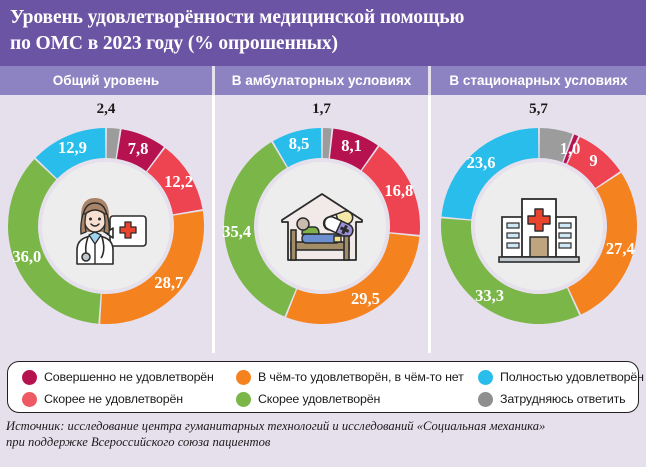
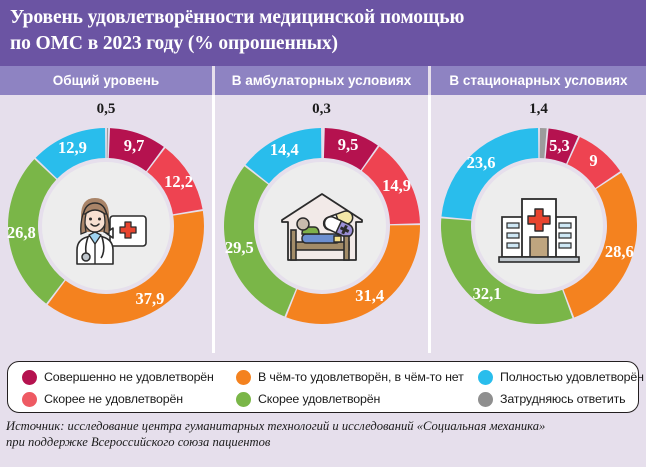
Общий уровень/Затрудняюсь ответить: 2,4 -> 0,5
Общий уровень/Совершенно не удовлетворён: 7,8 -> 9,7
Общий уровень/В чём-то удовлетворён, в чём-то нет: 28,7 -> 37,9
Общий уровень/Скорее удовлетворён: 36,0 -> 26,8
В амбулаторных условиях/Затрудняюсь ответить: 1,7 -> 0,3
В амбулаторных условиях/Совершенно не удовлетворён: 8,1 -> 9,5
В амбулаторных условиях/Скорее не удовлетворён: 16,8 -> 14,9
В амбулаторных условиях/В чём-то удовлетворён, в чём-то нет: 29,5 -> 31,4
В амбулаторных условиях/Скорее удовлетворён: 35,4 -> 29,5
В амбулаторных условиях/Полностью удовлетворён: 8,5 -> 14,4
В стационарных условиях/Затрудняюсь ответить: 5,7 -> 1,4
В стационарных условиях/Совершенно не удовлетворён: 1,0 -> 5,3
В стационарных условиях/В чём-то удовлетворён, в чём-то нет: 27,4 -> 28,6
В стационарных условиях/Скорее удовлетворён: 33,3 -> 32,1
